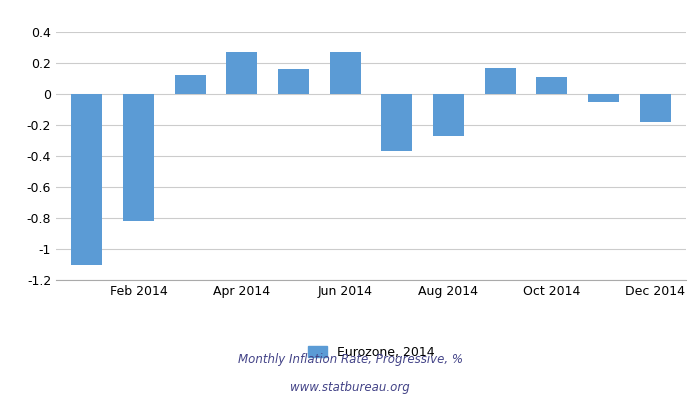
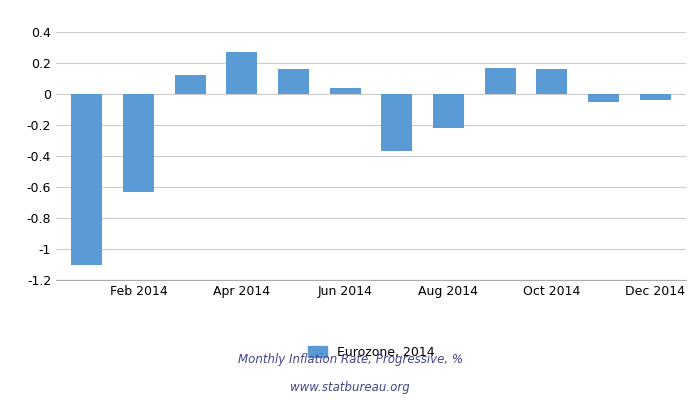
Feb 2014: -0.82 -> -0.63
Jun 2014: 0.27 -> 0.04
Aug 2014: -0.27 -> -0.22
Oct 2014: 0.11 -> 0.16
Dec 2014: -0.18 -> -0.04
